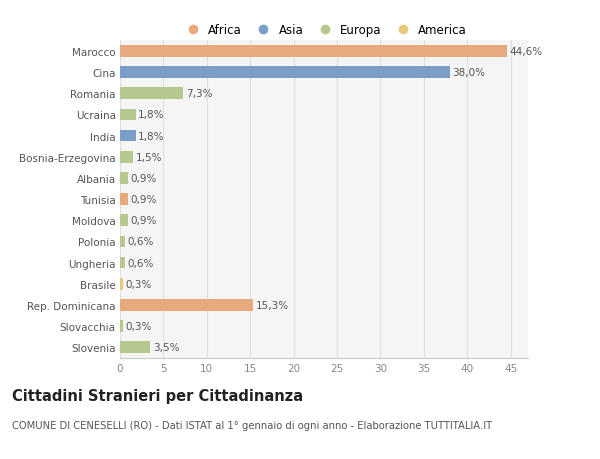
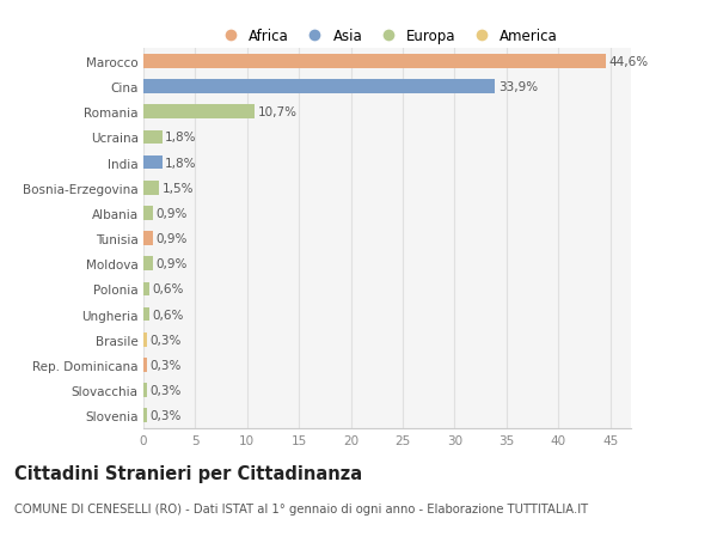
Cina: 38,0% -> 33,9%
Romania: 7,3% -> 10,7%
Rep. Dominicana: 15,3% -> 0,3%
Slovenia: 3,5% -> 0,3%
